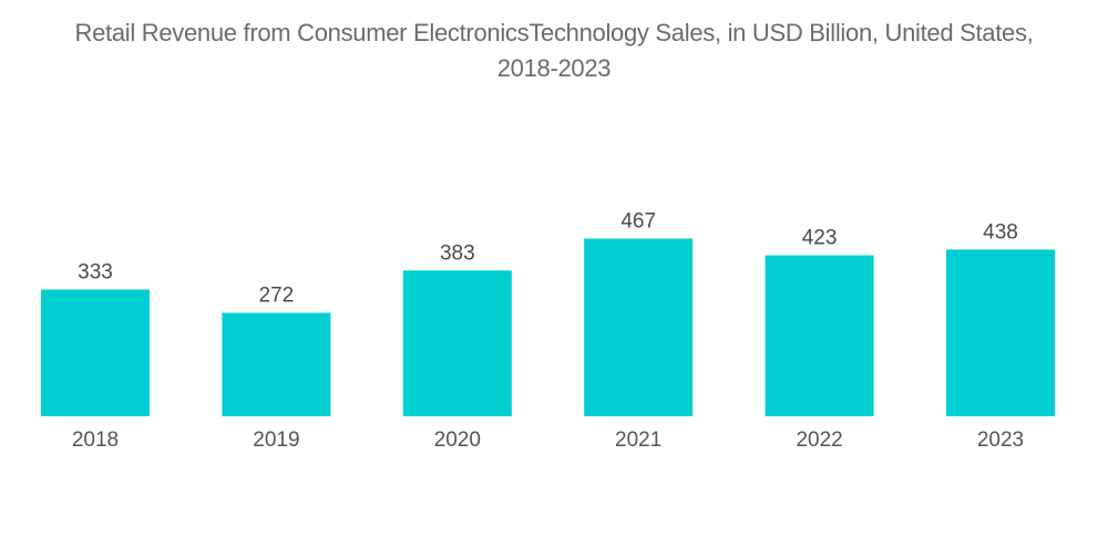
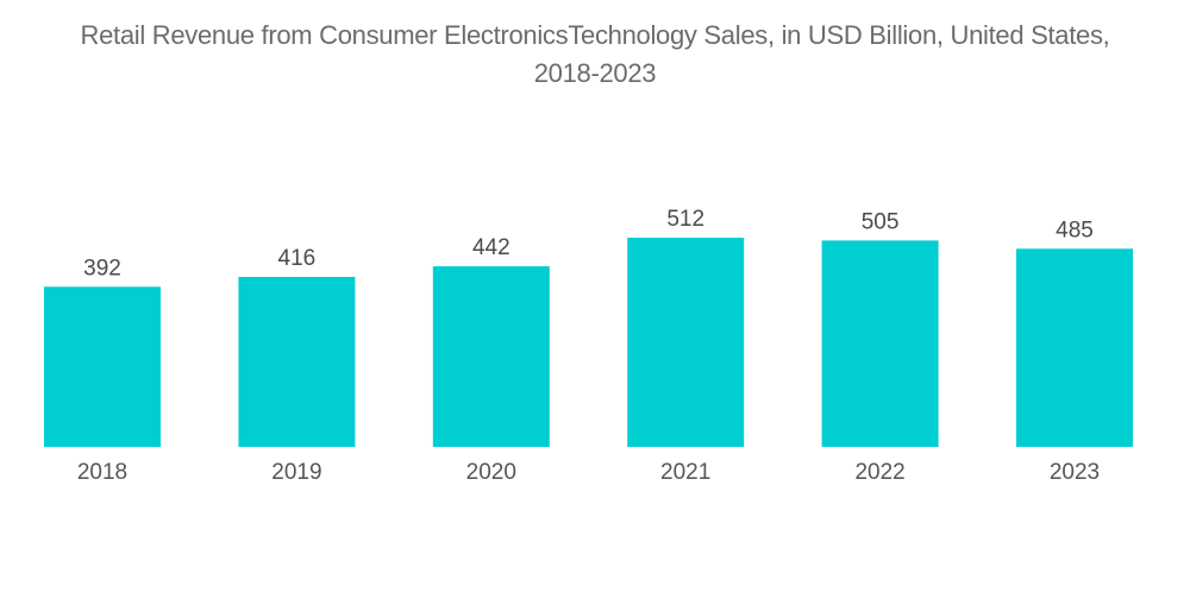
2018: 333 -> 392
2019: 272 -> 416
2020: 383 -> 442
2021: 467 -> 512
2022: 423 -> 505
2023: 438 -> 485
